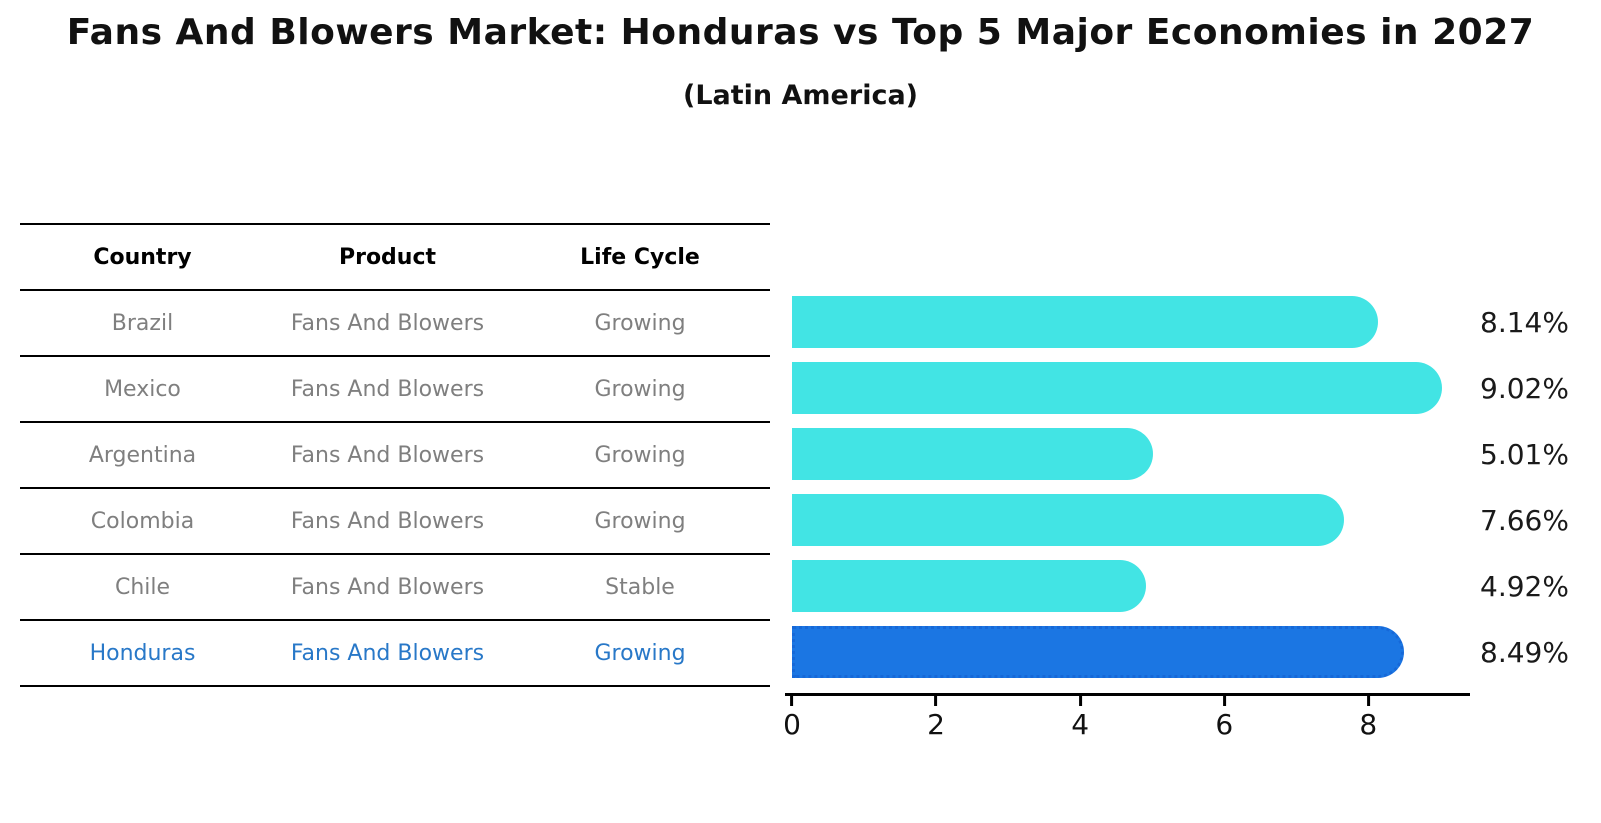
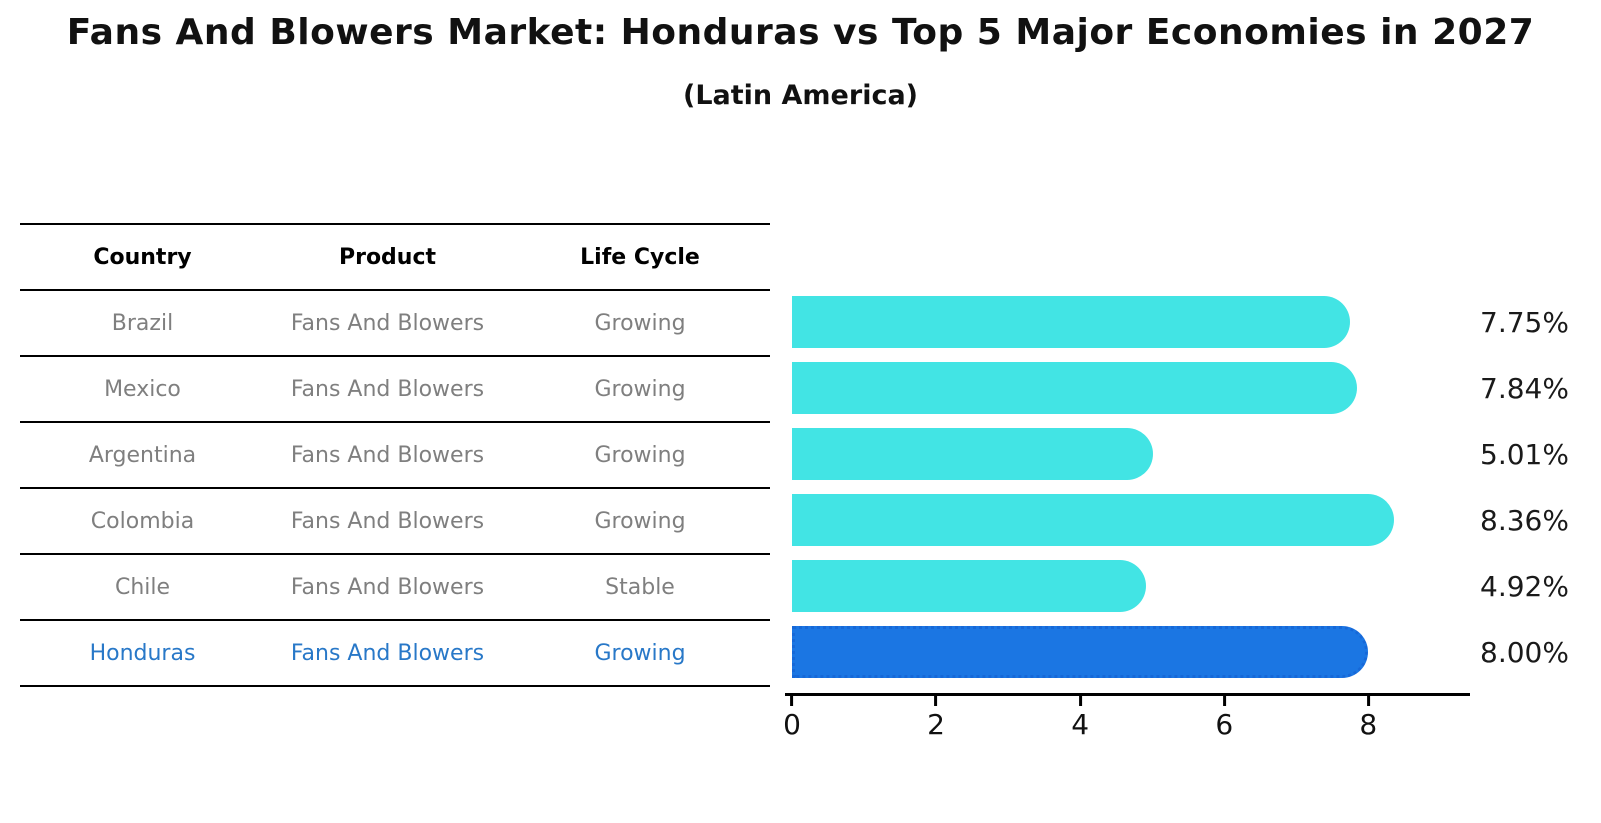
Brazil: 8.14% -> 7.75%
Mexico: 9.02% -> 7.84%
Colombia: 7.66% -> 8.36%
Honduras: 8.49% -> 8.00%
